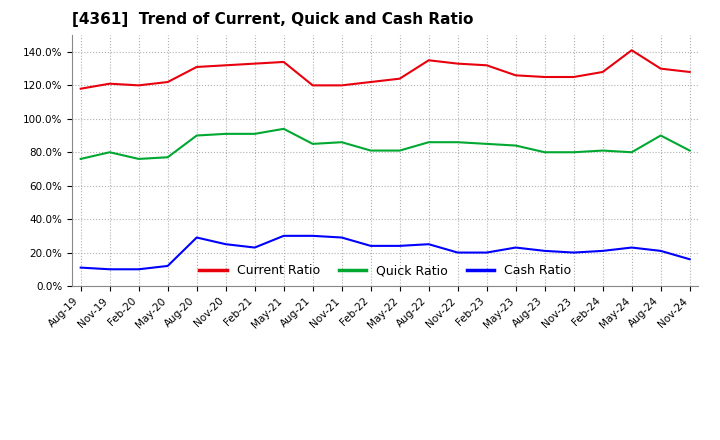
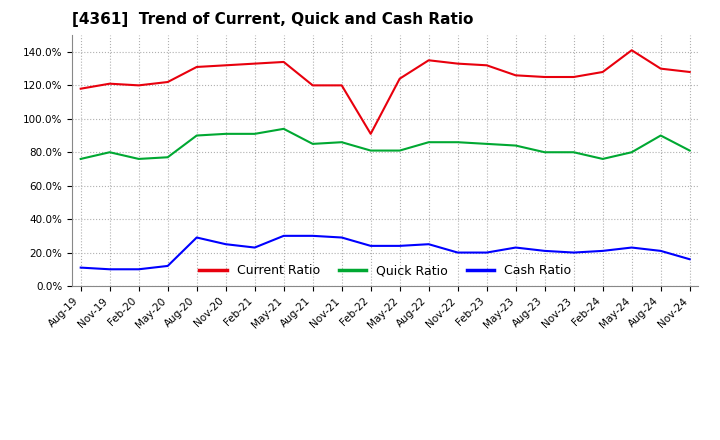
Current Ratio/Feb-22: 122% -> 91%
Quick Ratio/Feb-24: 81% -> 76%
